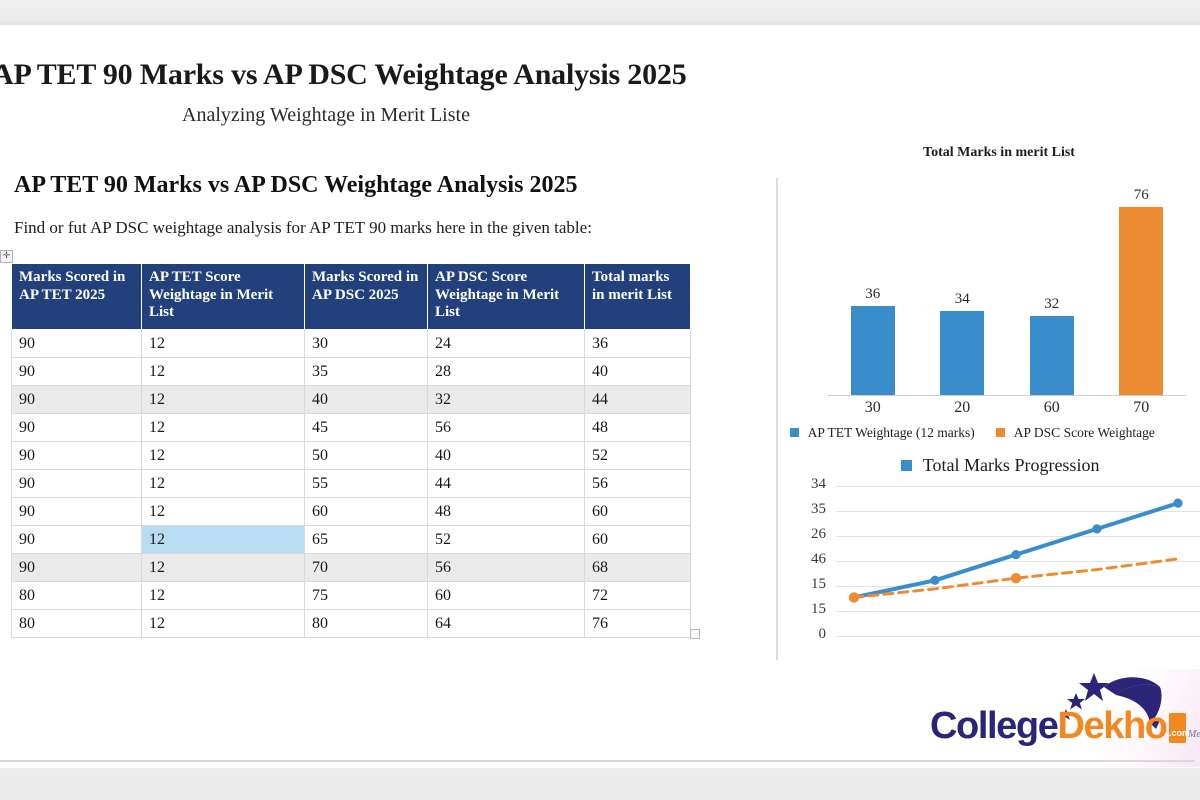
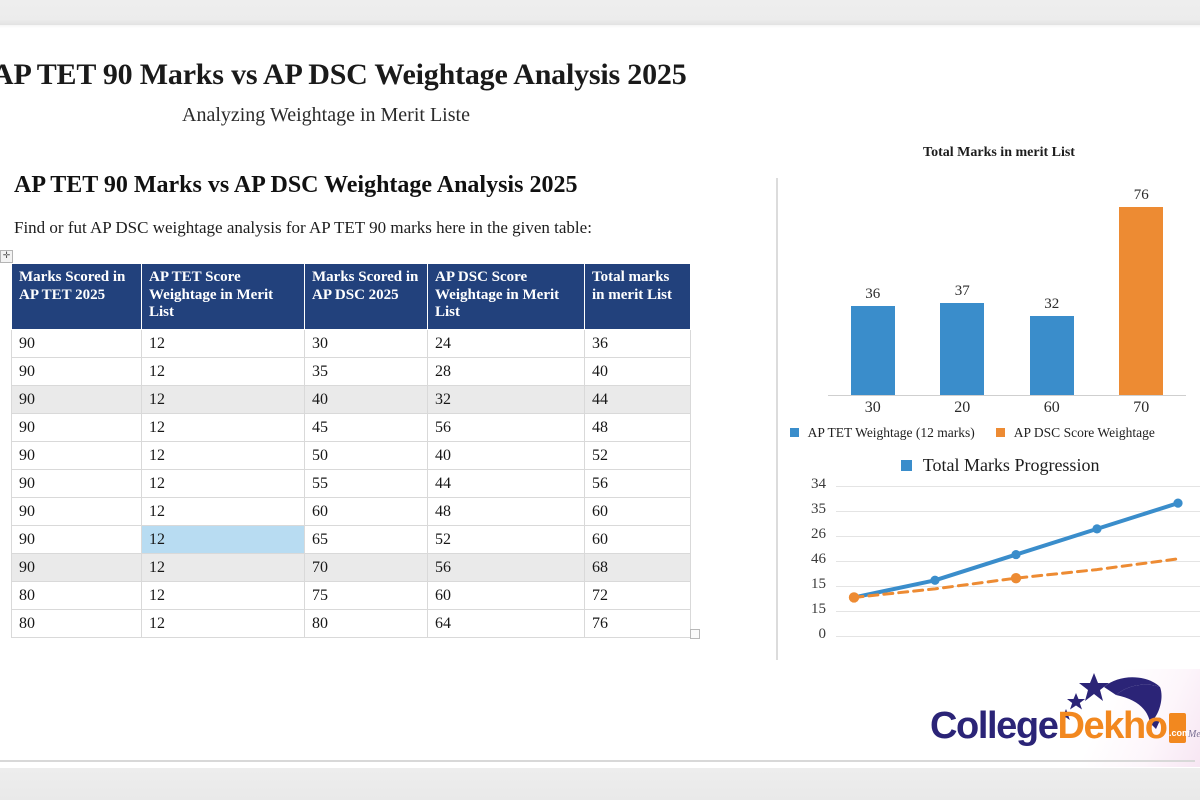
Total Marks in merit List/20: 34 -> 37
